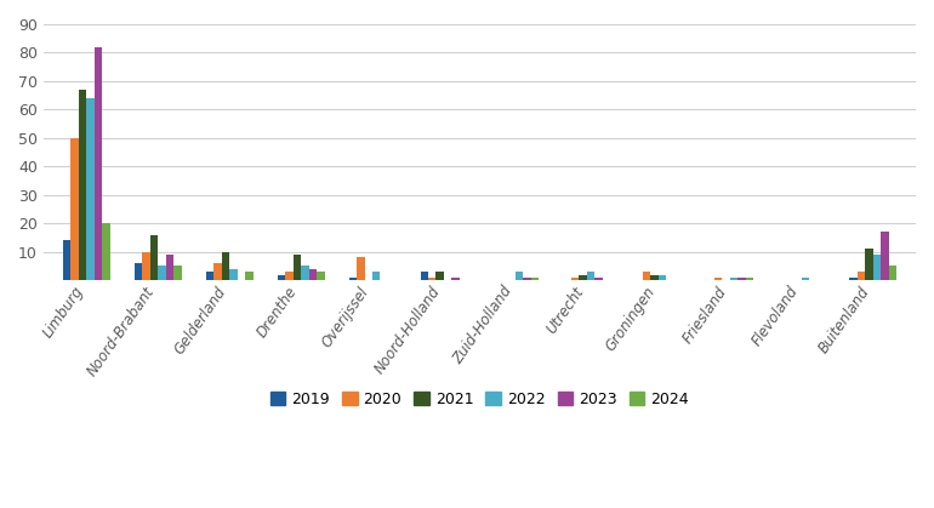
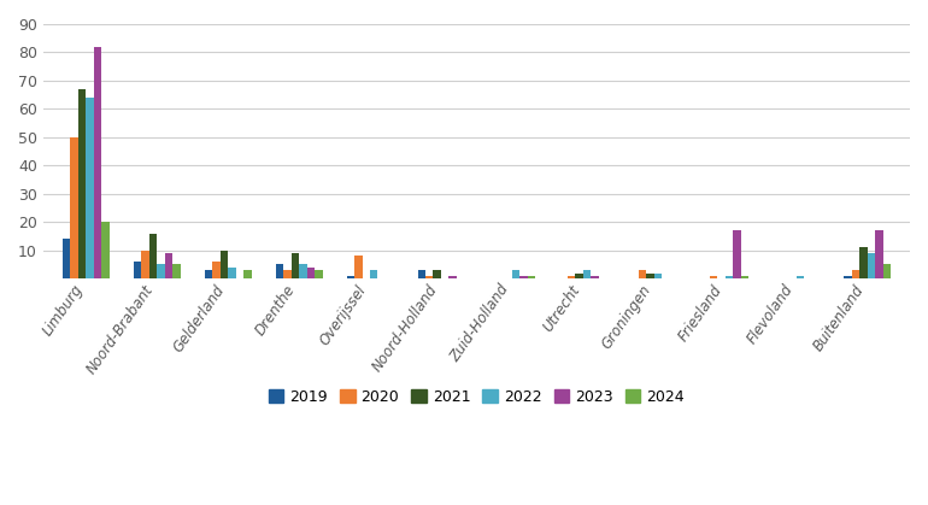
2019/Drenthe: 2 -> 5
2023/Friesland: 1 -> 17
